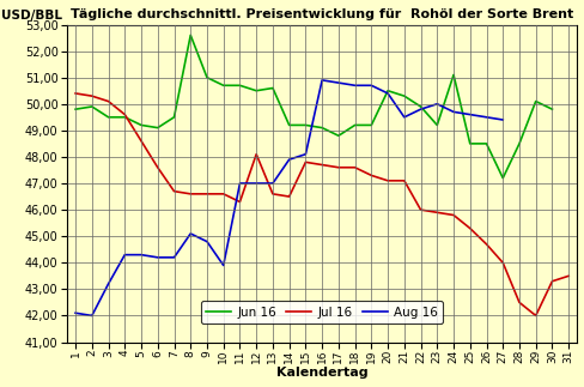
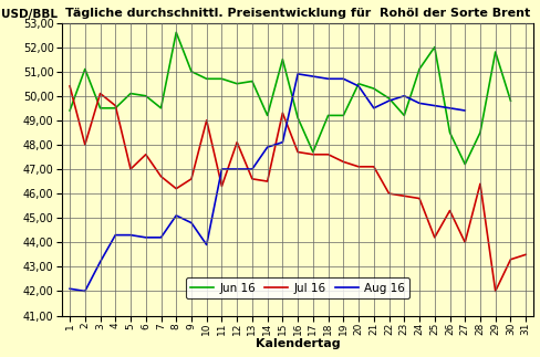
Jun 16/1: 49,8 -> 49,4
Jun 16/2: 49,9 -> 51,1
Jul 16/2: 50,3 -> 48,0
Jun 16/5: 49,2 -> 50,1
Jul 16/5: 48,6 -> 47,0
Jun 16/6: 49,1 -> 50,0
Jul 16/8: 46,6 -> 46,2
Jul 16/10: 46,6 -> 49,0
Jun 16/15: 49,2 -> 51,5
Jul 16/15: 47,8 -> 49,3
Jun 16/17: 48,8 -> 47,7
Jun 16/25: 48,5 -> 52,0
Jul 16/25: 45,3 -> 44,2
Jul 16/26: 44,7 -> 45,3
Jul 16/28: 42,5 -> 46,4
Jun 16/29: 50,1 -> 51,8
